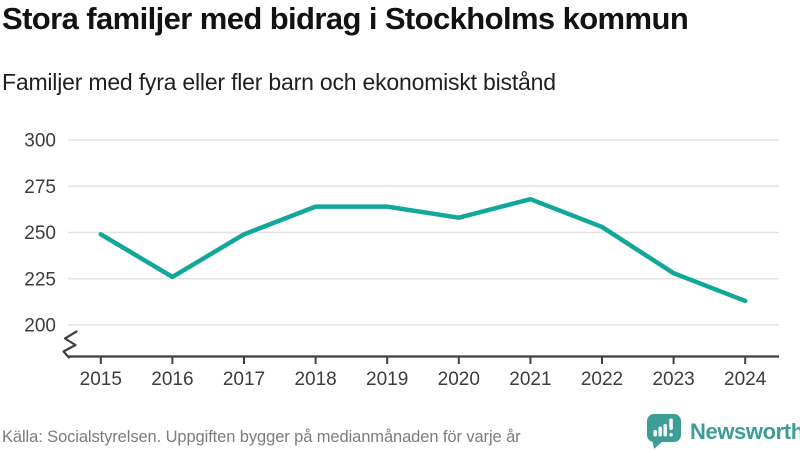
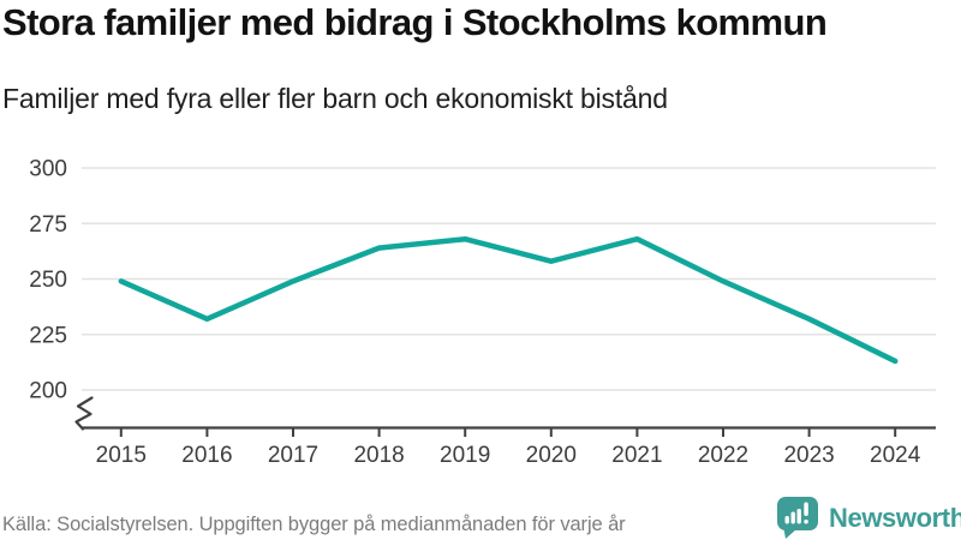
2016: 226 -> 232
2019: 264 -> 268
2022: 253 -> 249
2023: 228 -> 232
